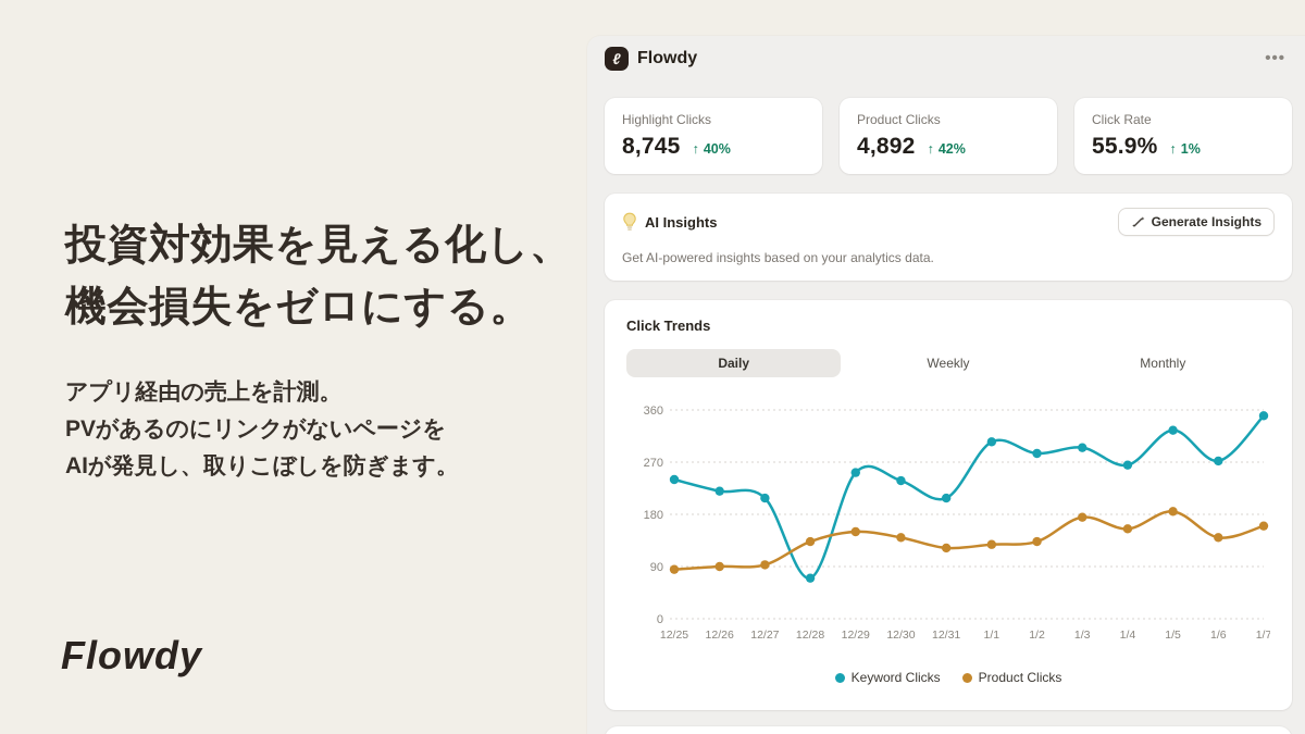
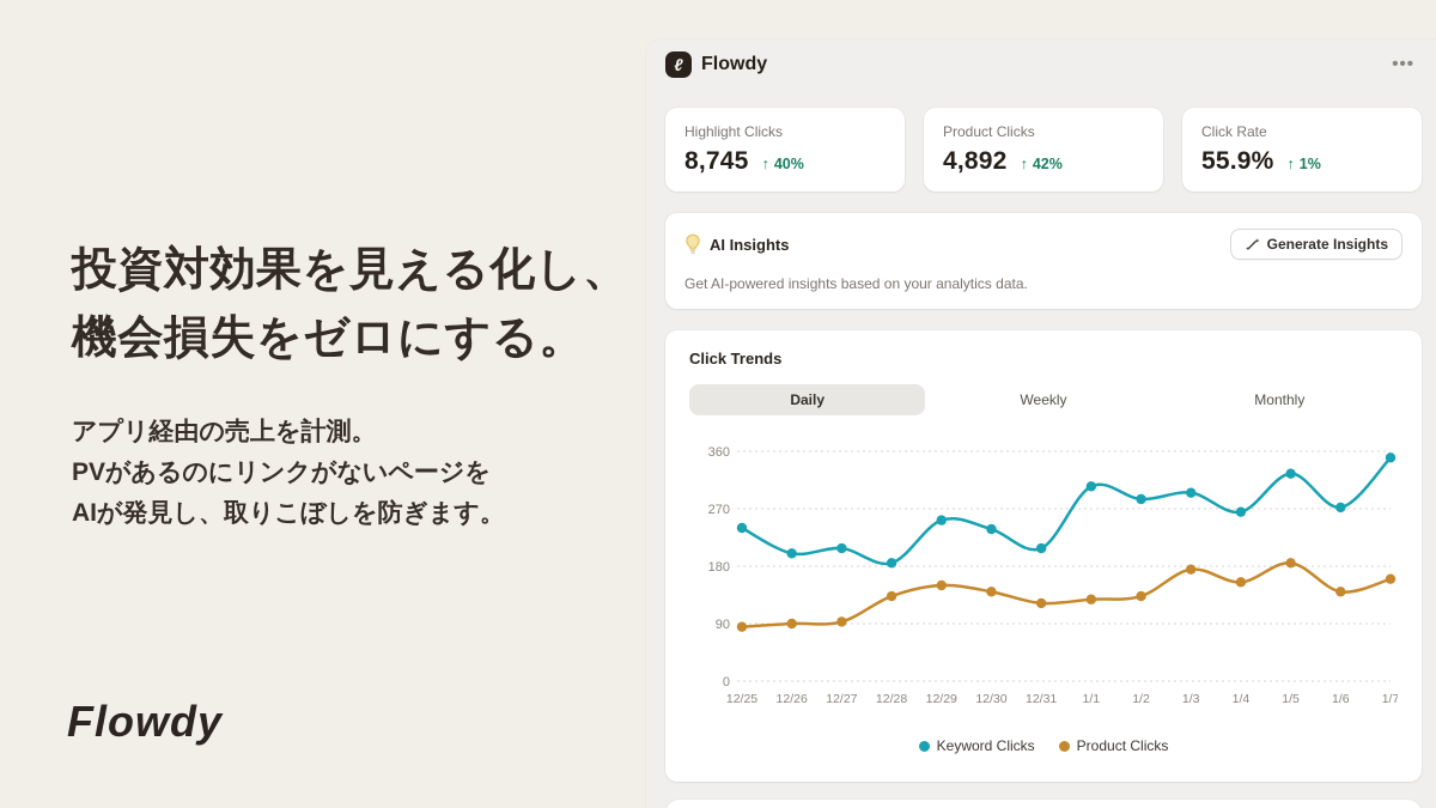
Keyword Clicks/12/26: 220 -> 200
Keyword Clicks/12/28: 70 -> 180
